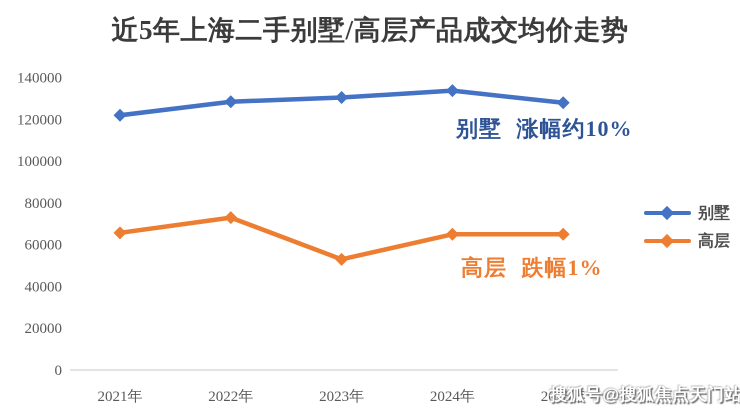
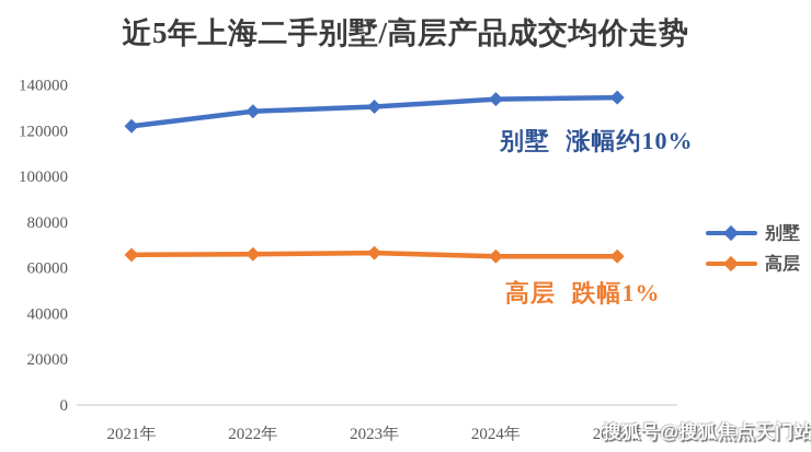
高层/2022年: 73000 -> 66000
高层/2023年: 53000 -> 66000
别墅/2025年: 128000 -> 134000
